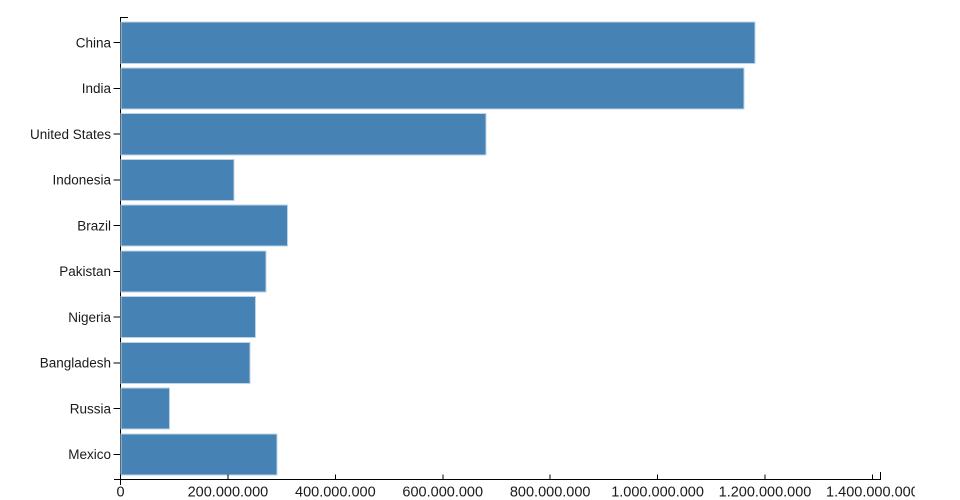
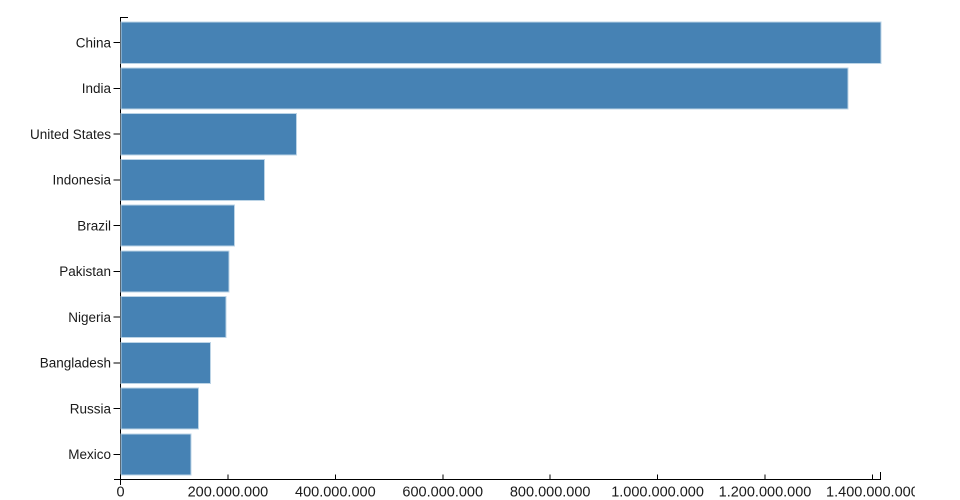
China: 1180000000 -> 1420000000
India: 1160000000 -> 1350000000
United States: 680000000 -> 330000000
Indonesia: 210000000 -> 270000000
Brazil: 310000000 -> 210000000
Pakistan: 270000000 -> 200000000
Nigeria: 250000000 -> 200000000
Bangladesh: 240000000 -> 170000000
Russia: 90000000 -> 140000000
Mexico: 290000000 -> 130000000
